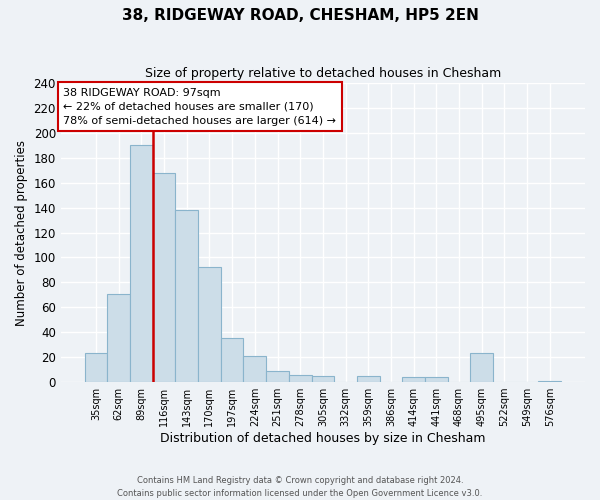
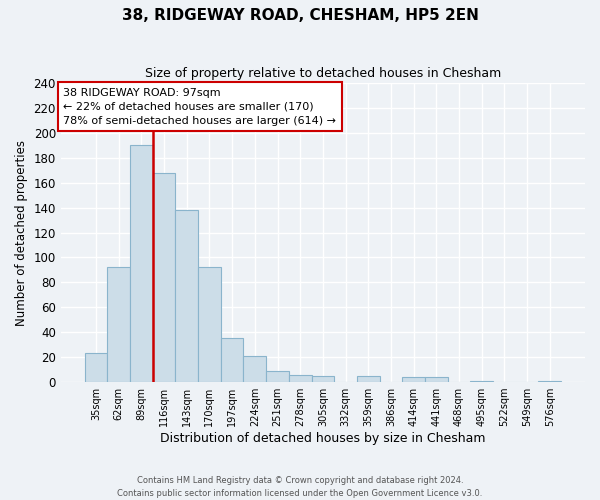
62sqm: 71 -> 92
495sqm: 23 -> 1
